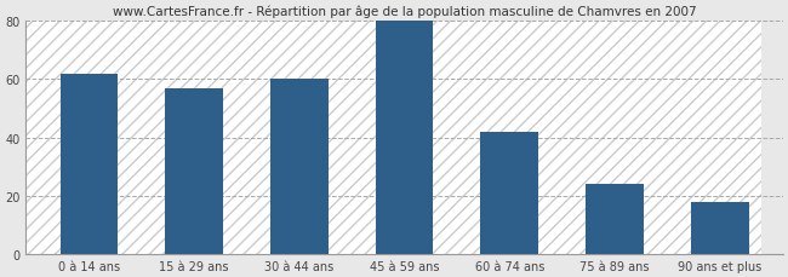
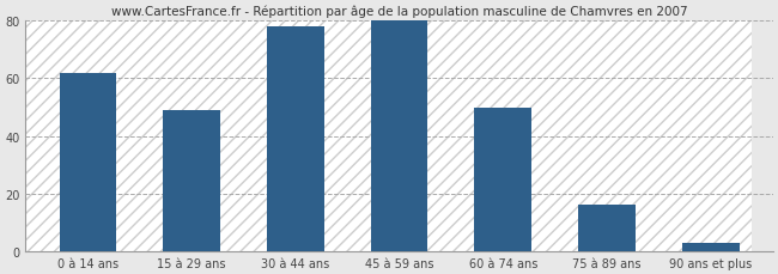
15 à 29 ans: 57 -> 49
30 à 44 ans: 60 -> 78
60 à 74 ans: 42 -> 50
75 à 89 ans: 24 -> 16
90 ans et plus: 18 -> 3
